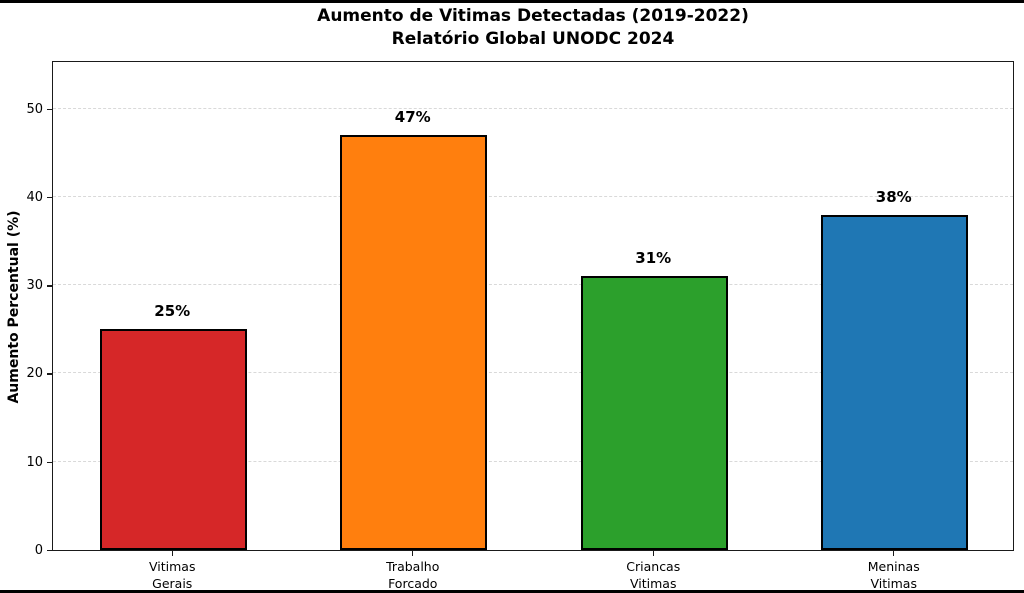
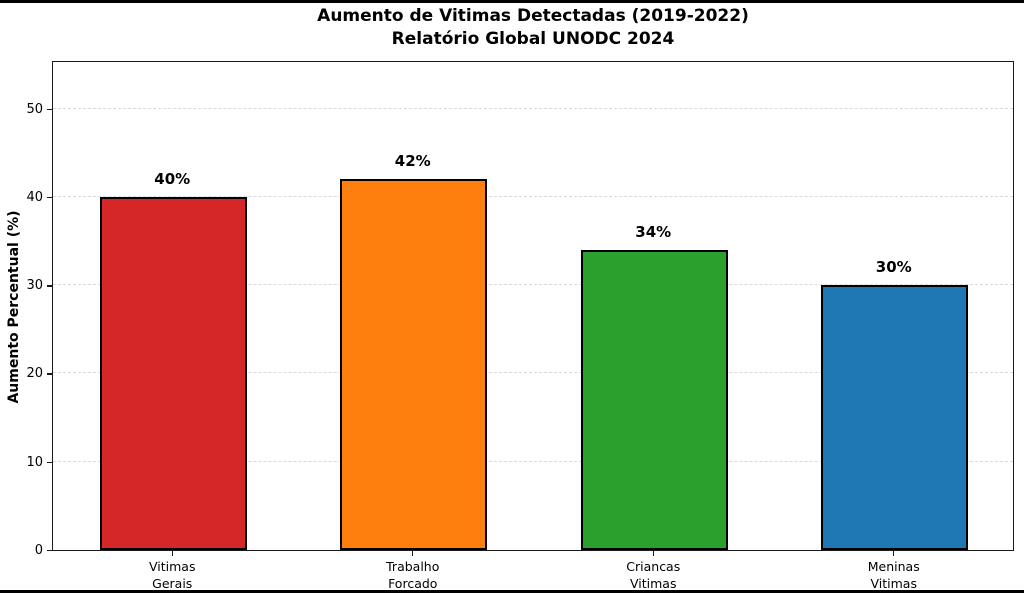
Vitimas Gerais: 25% -> 40%
Trabalho Forcado: 47% -> 42%
Criancas Vitimas: 31% -> 34%
Meninas Vitimas: 38% -> 30%
